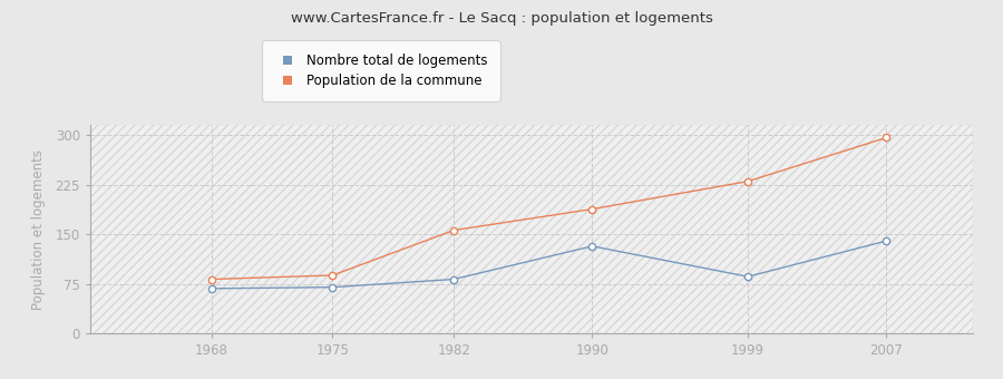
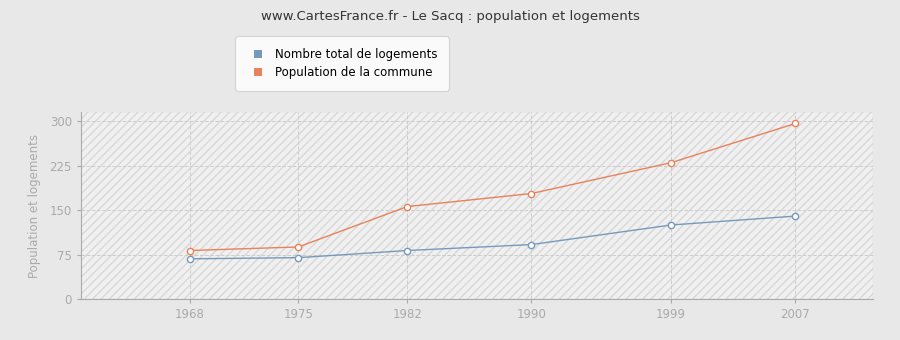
Nombre total de logements/1990: 132 -> 92
Population de la commune/1990: 188 -> 178
Nombre total de logements/1999: 86 -> 125
